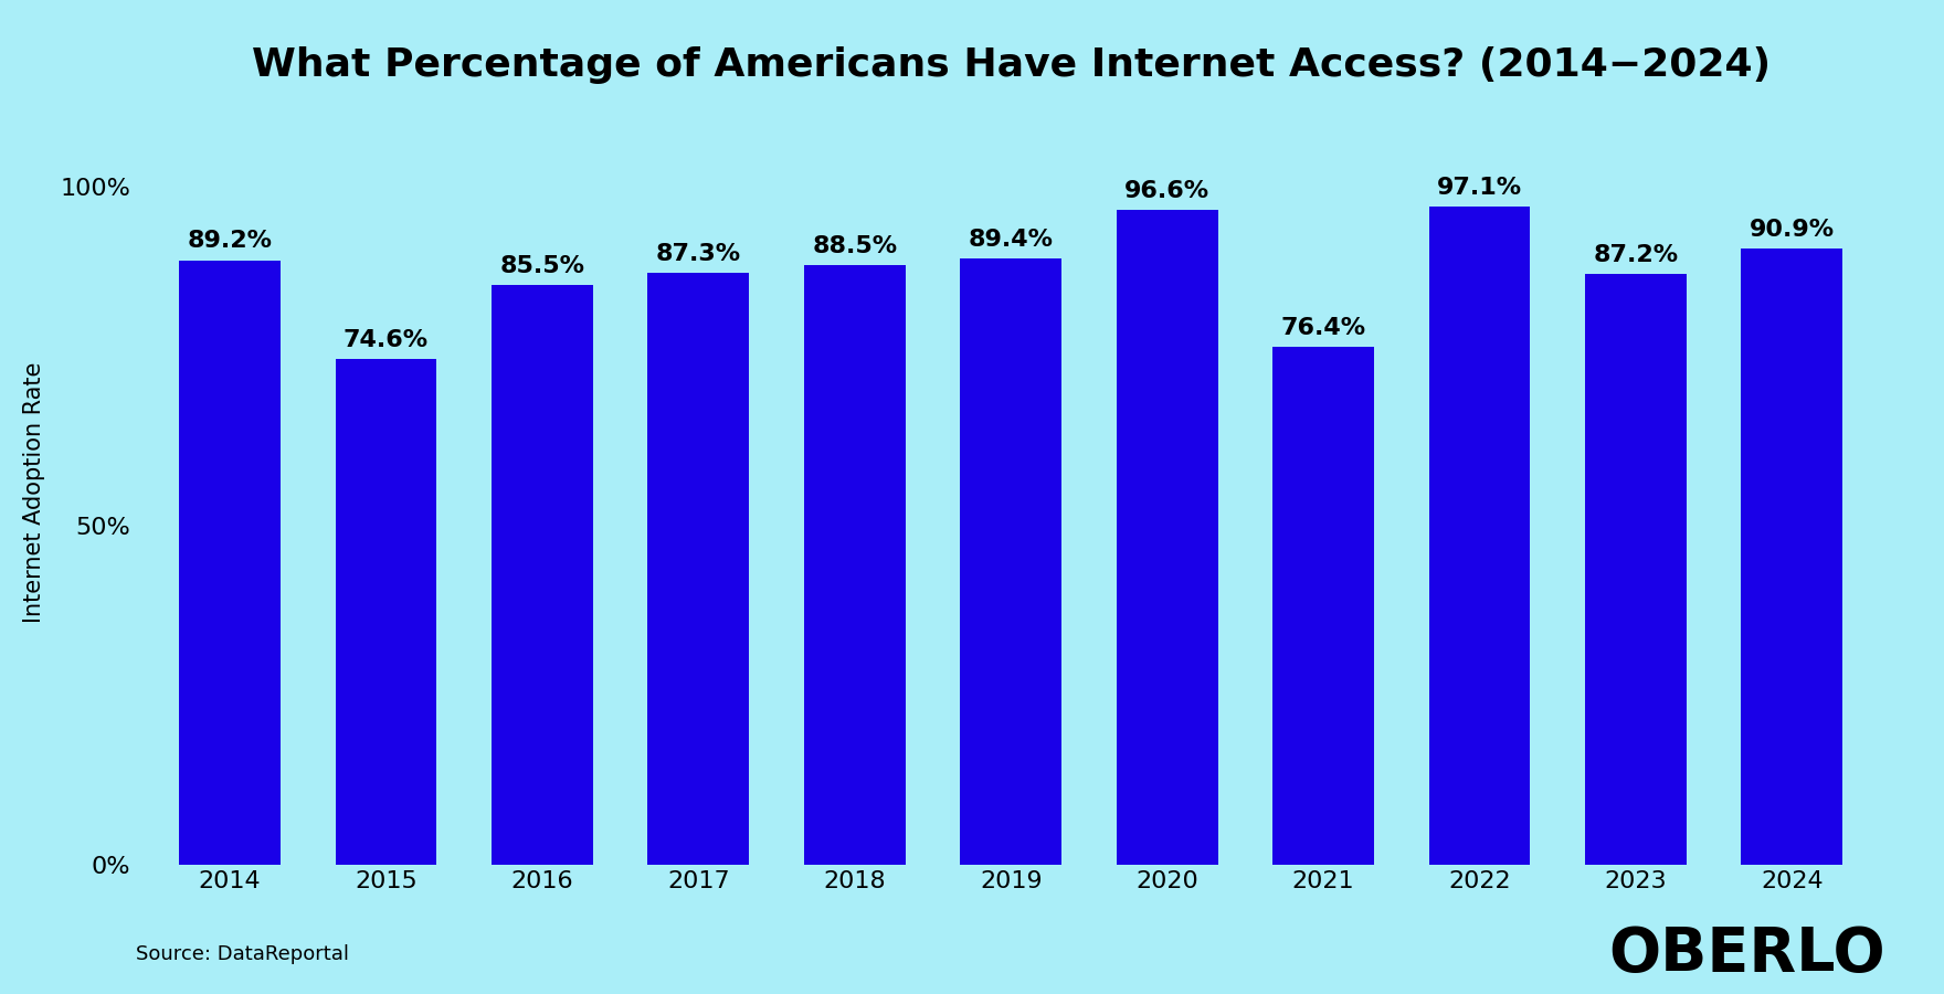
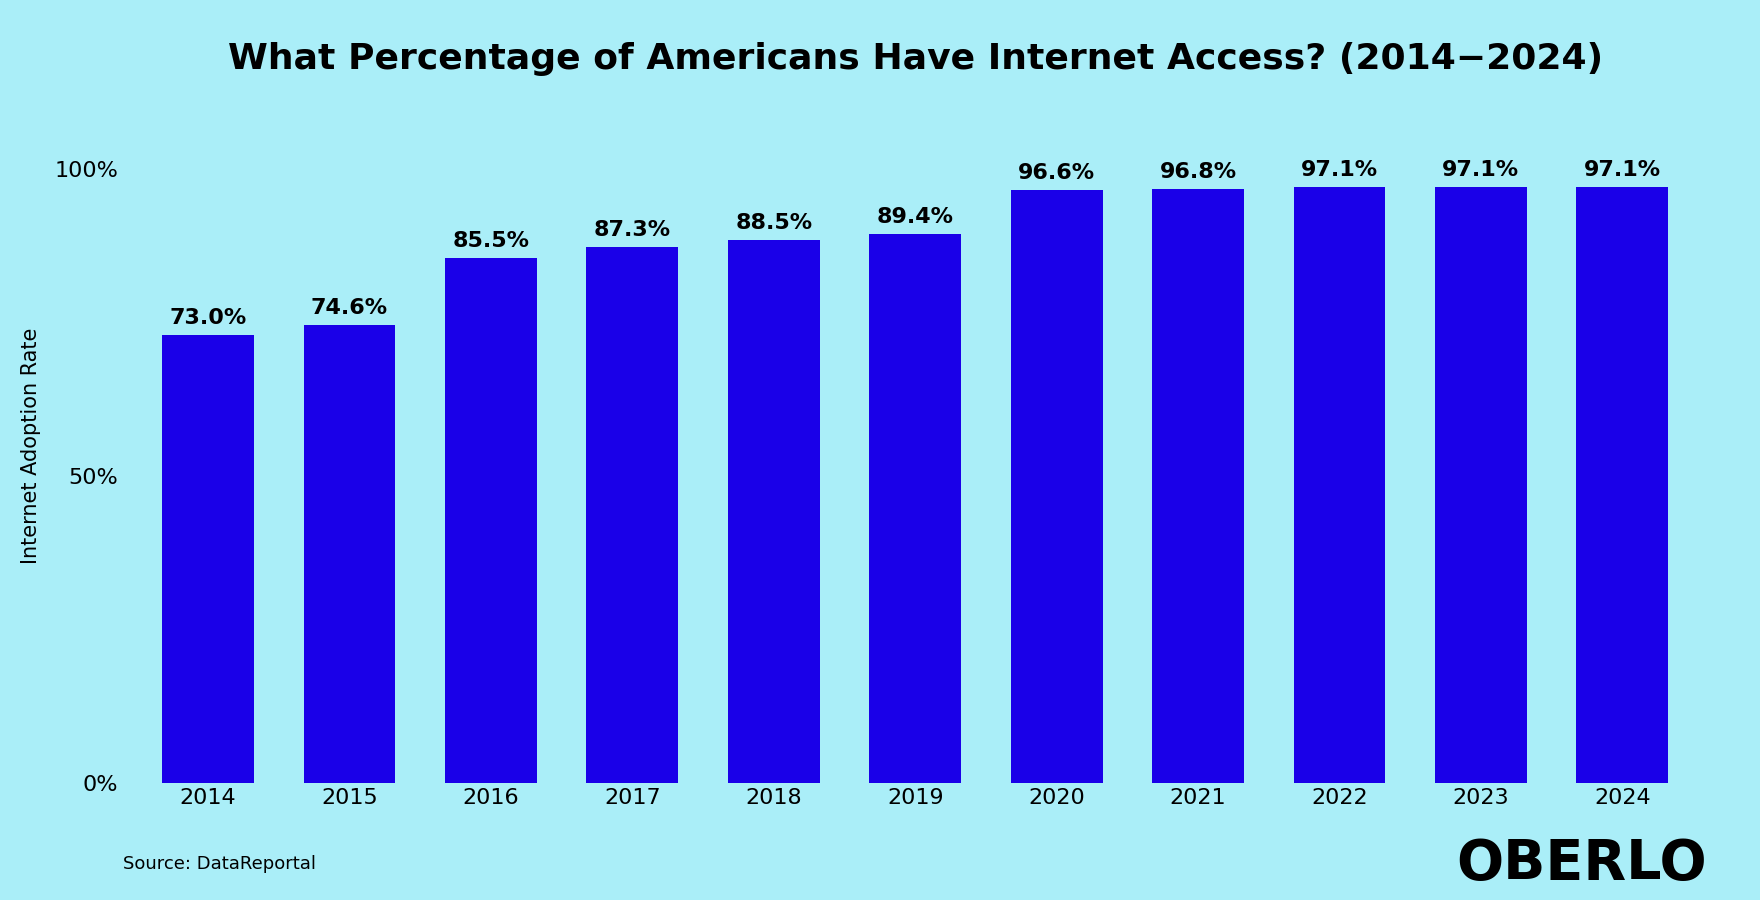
2014: 89.2% -> 73.0%
2021: 76.4% -> 96.8%
2023: 87.2% -> 97.1%
2024: 90.9% -> 97.1%
